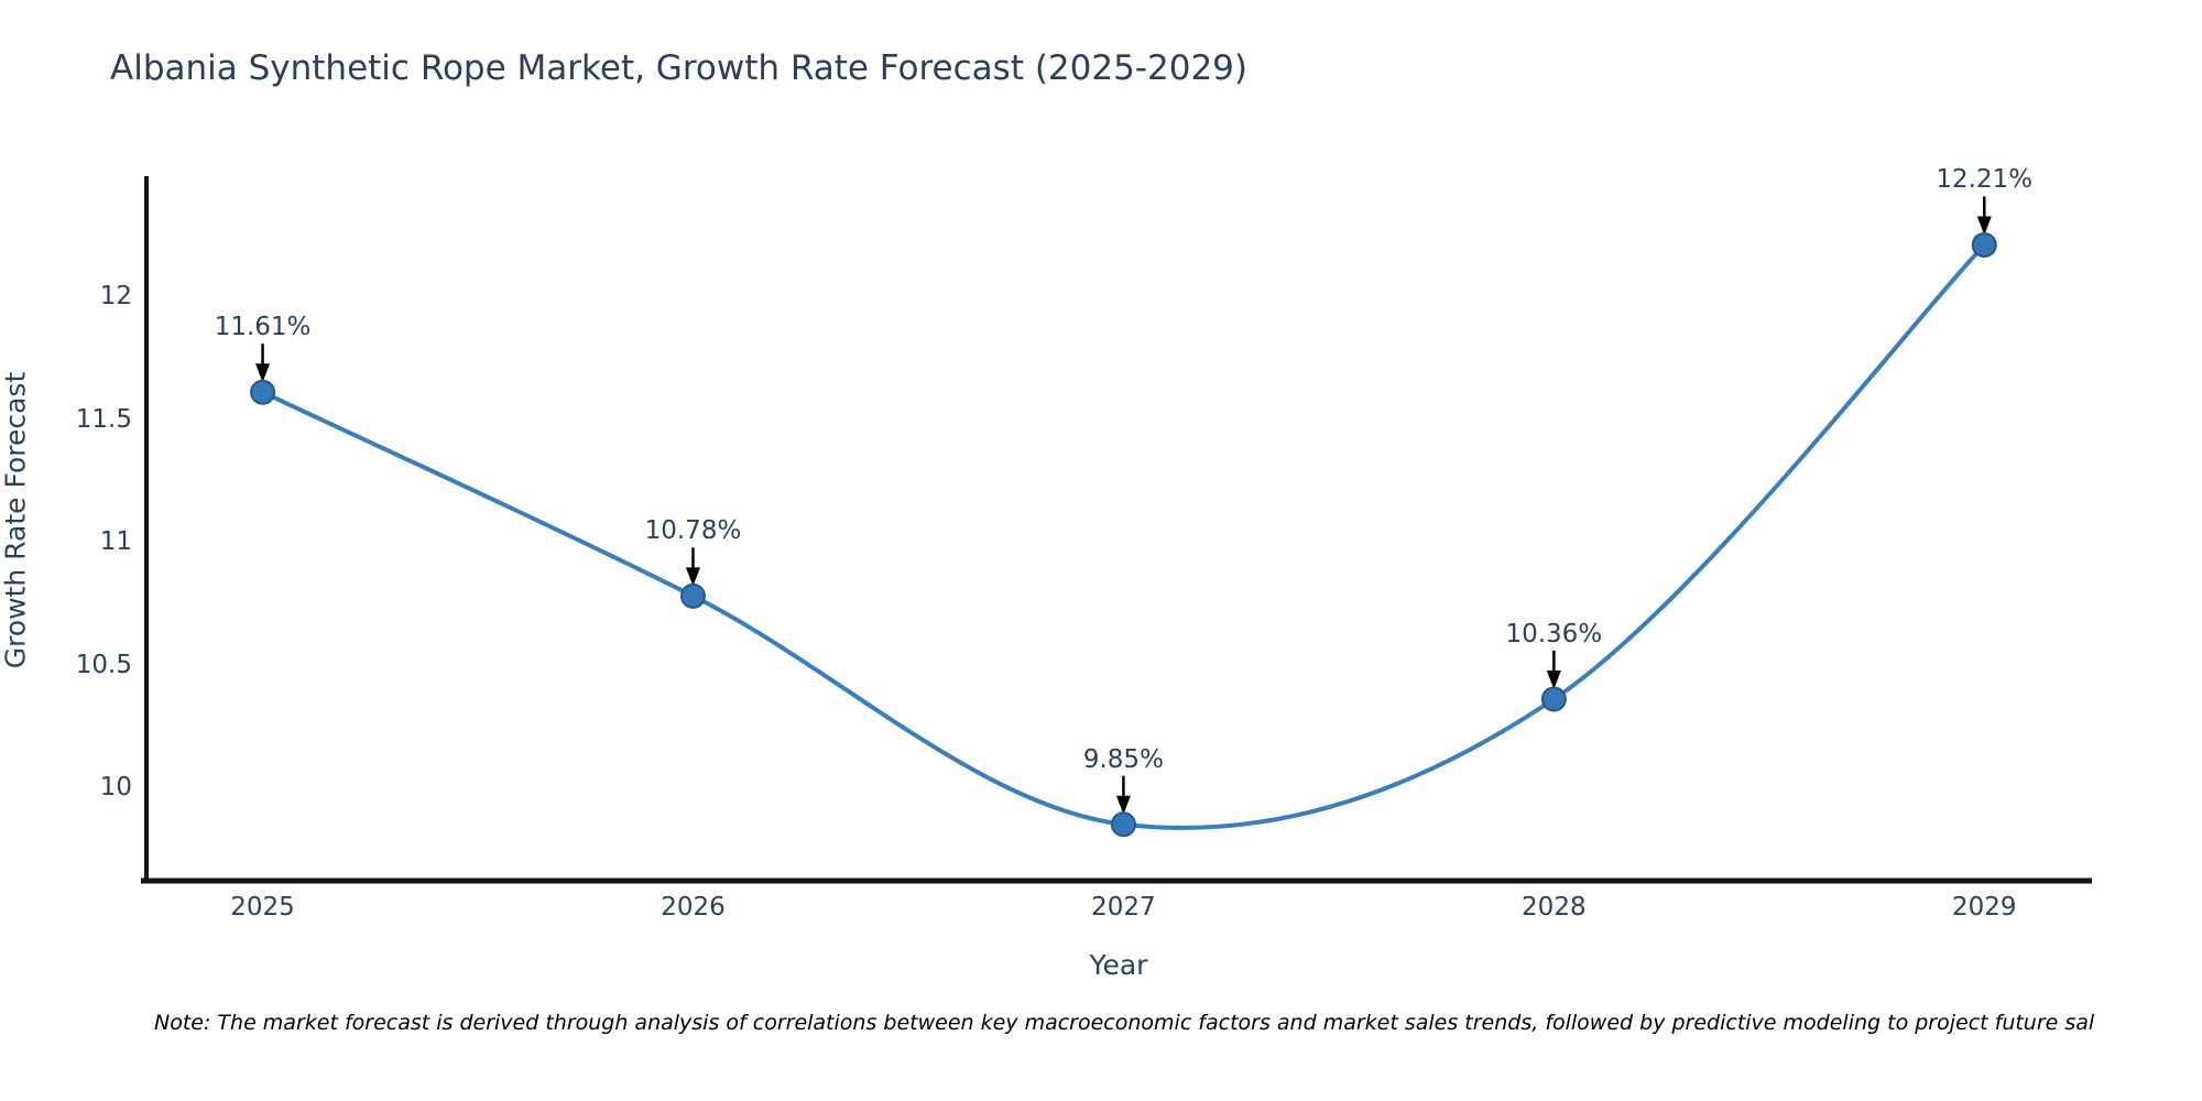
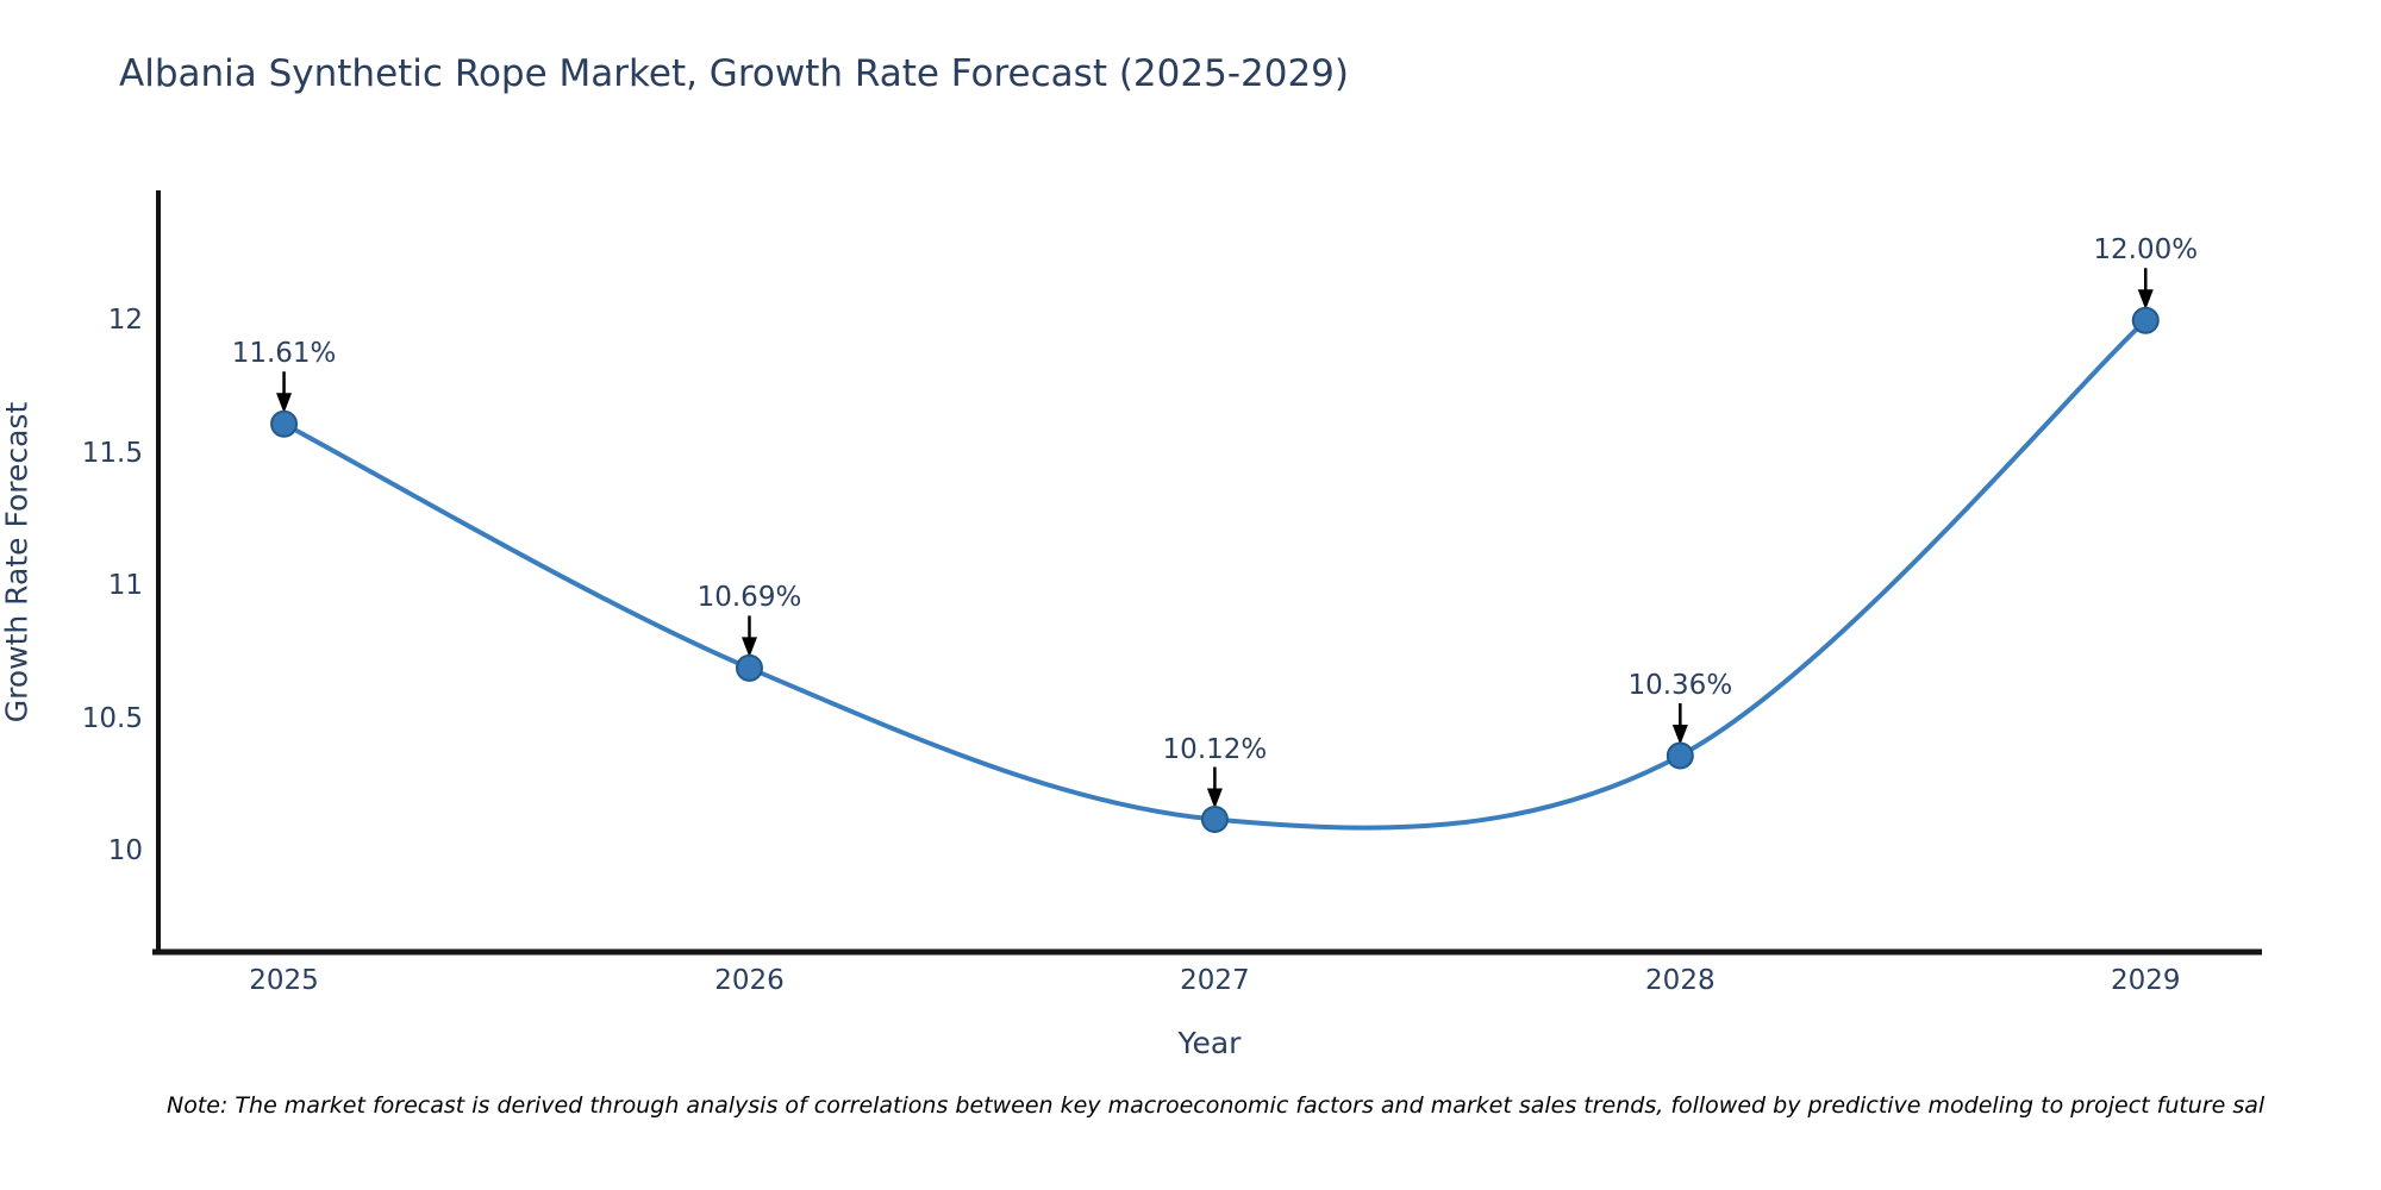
2026: 10.78% -> 10.69%
2027: 9.85% -> 10.12%
2029: 12.21% -> 12.00%
